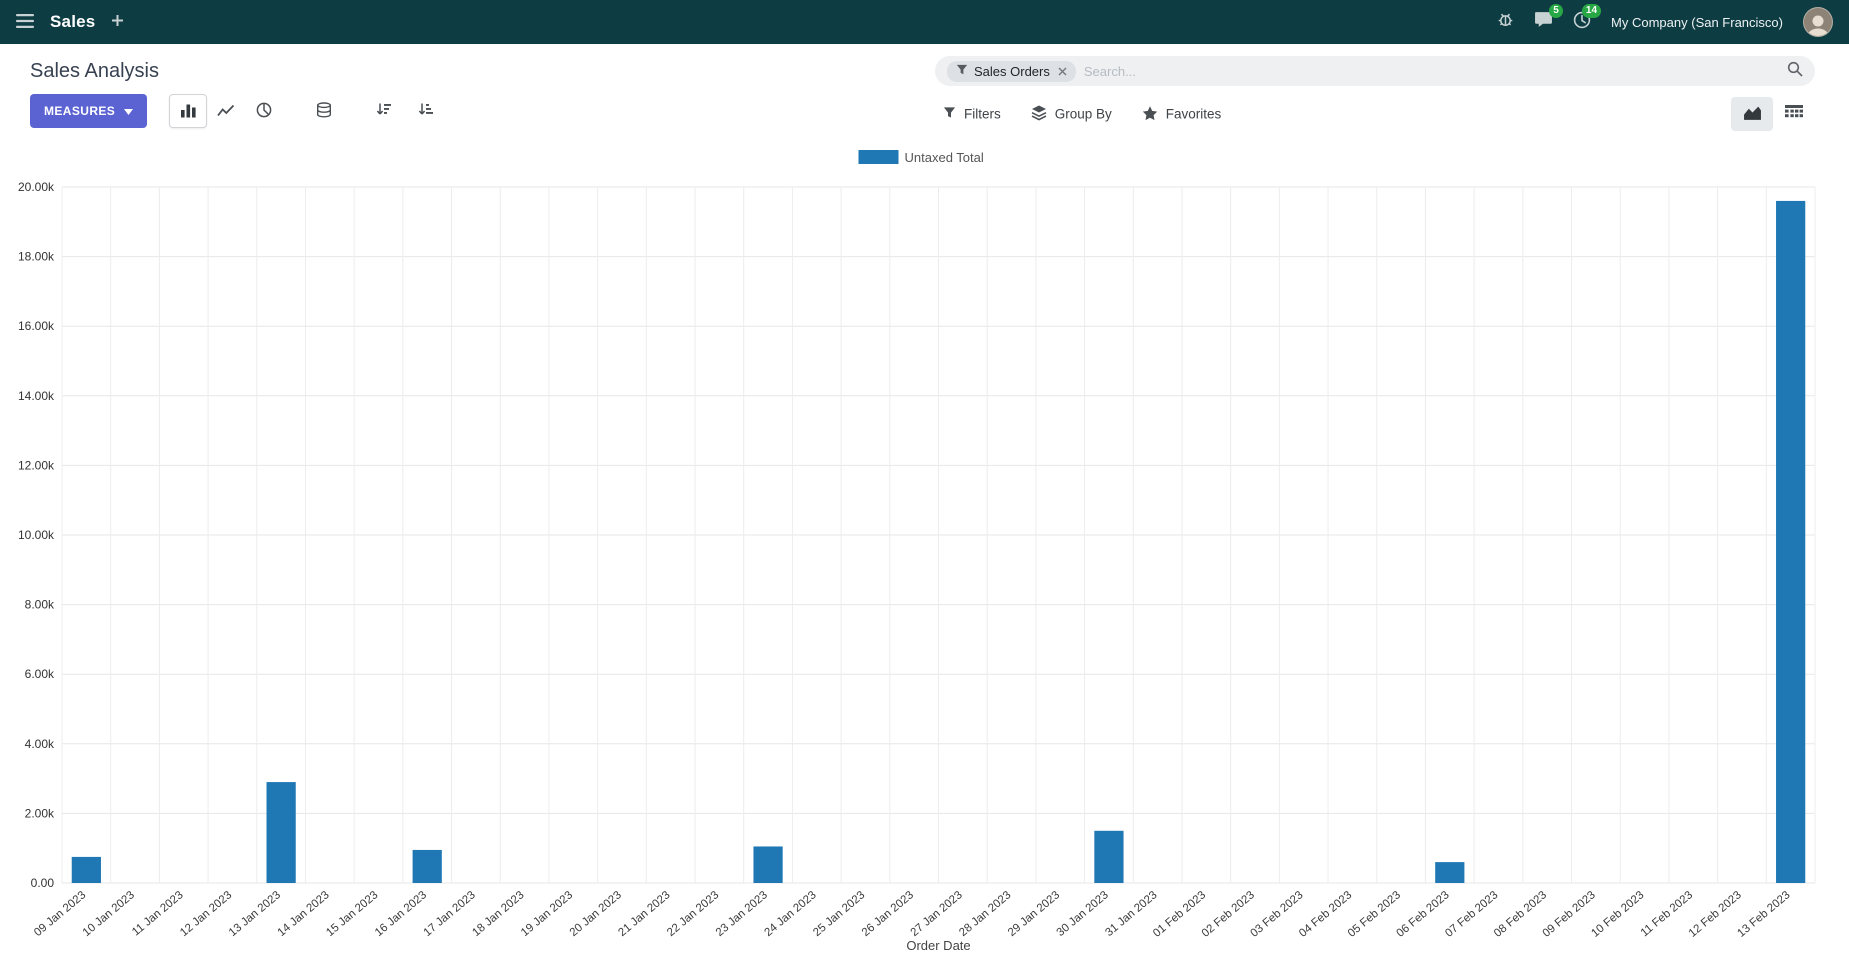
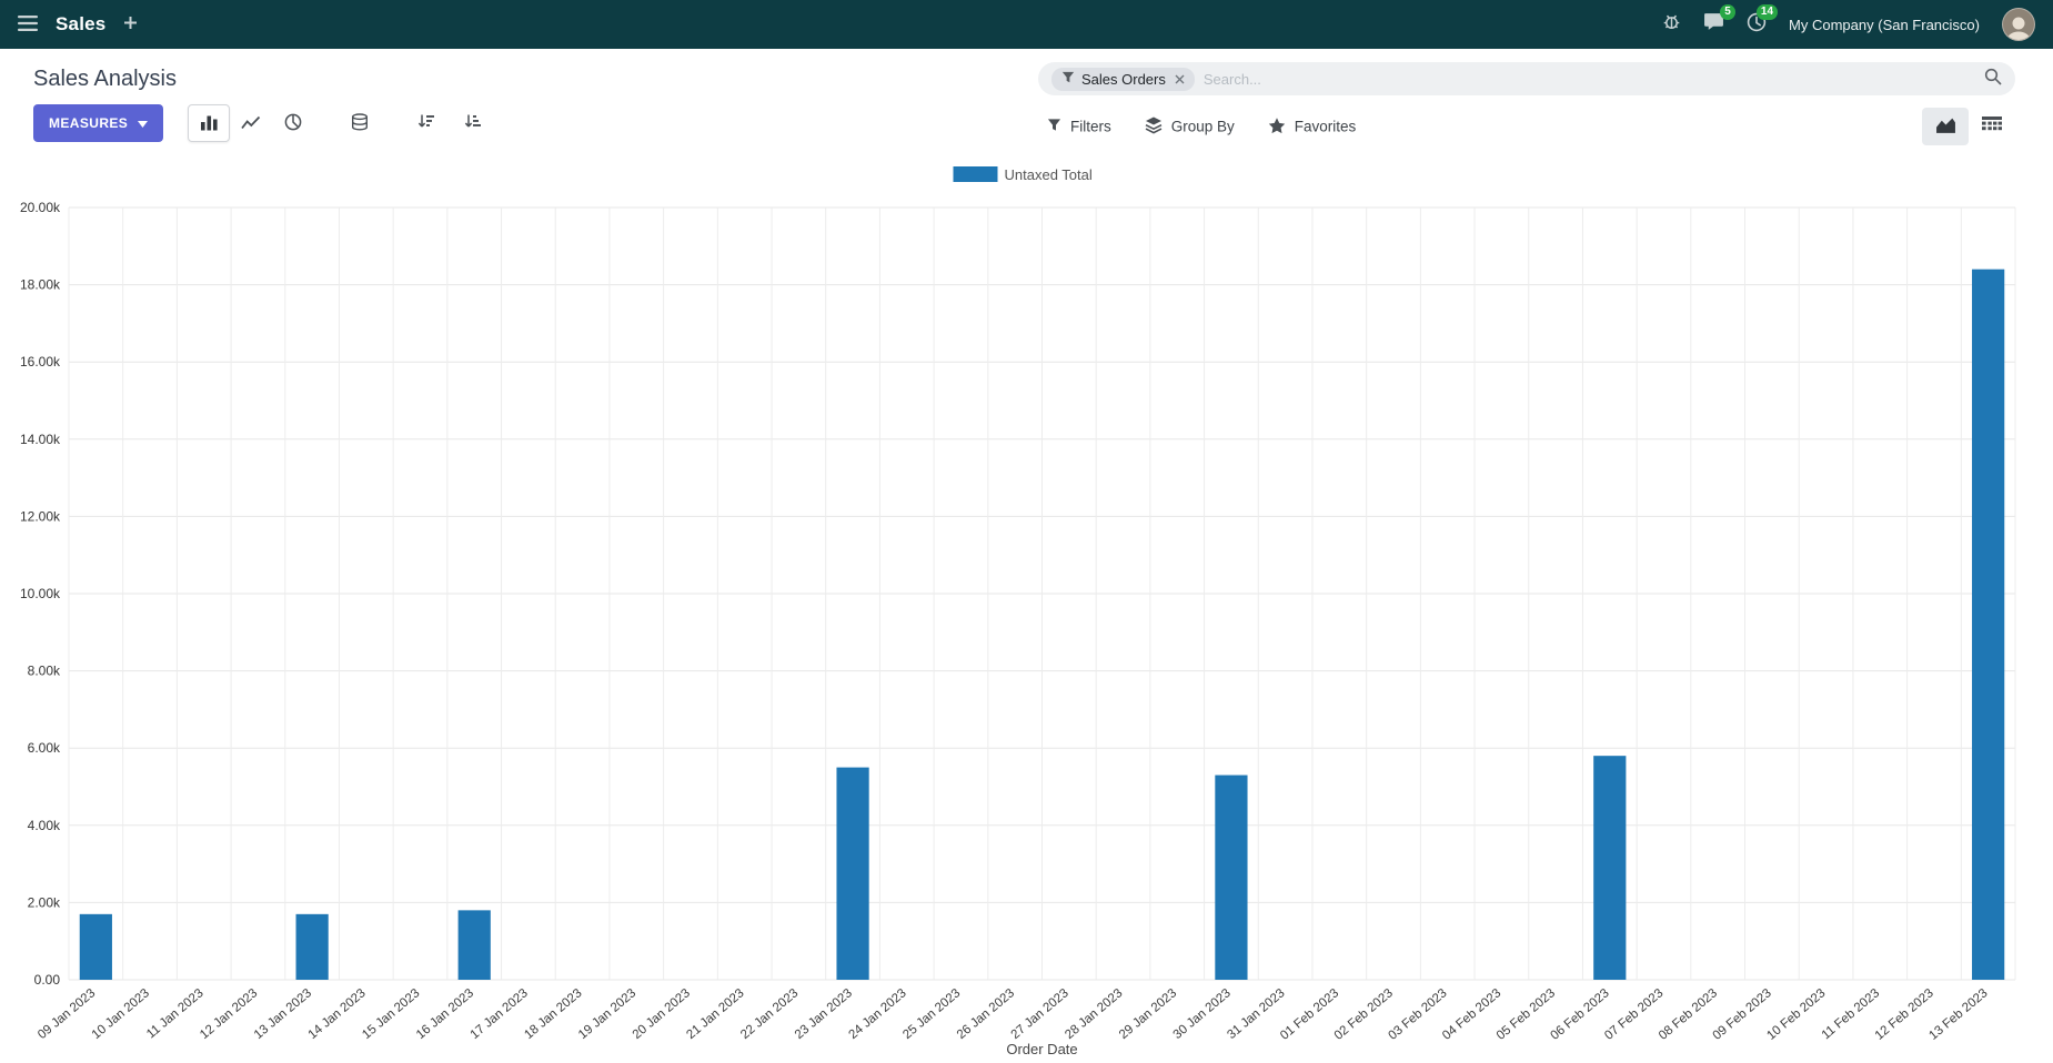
09 Jan 2023: 0.8k -> 1.7k
13 Jan 2023: 2.9k -> 1.7k
16 Jan 2023: 1.0k -> 1.8k
23 Jan 2023: 1.0k -> 5.5k
30 Jan 2023: 1.5k -> 5.3k
06 Feb 2023: 0.6k -> 5.8k
13 Feb 2023: 19.6k -> 18.4k
